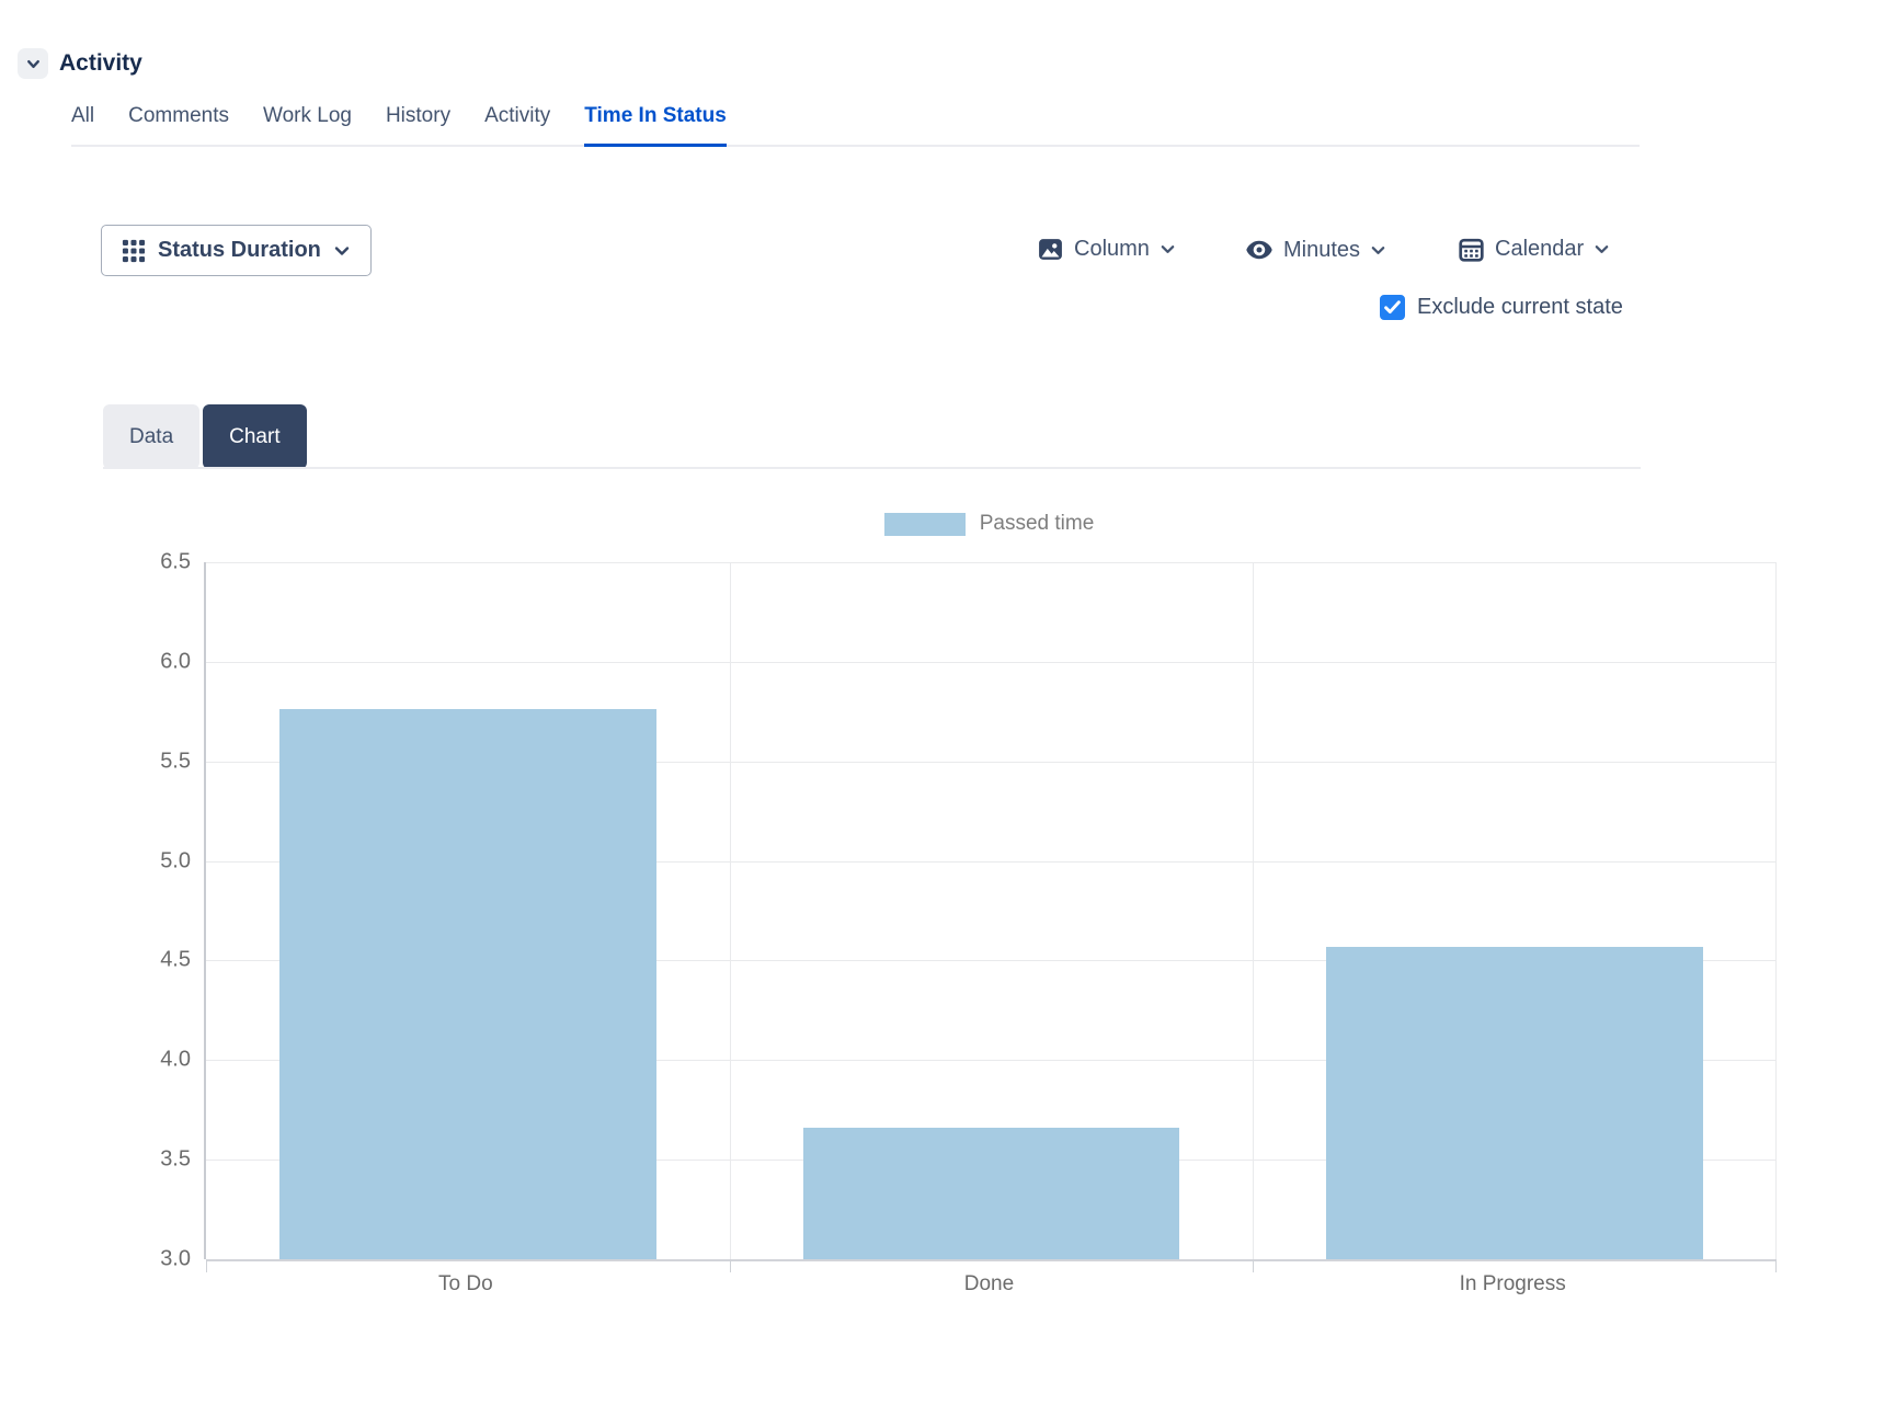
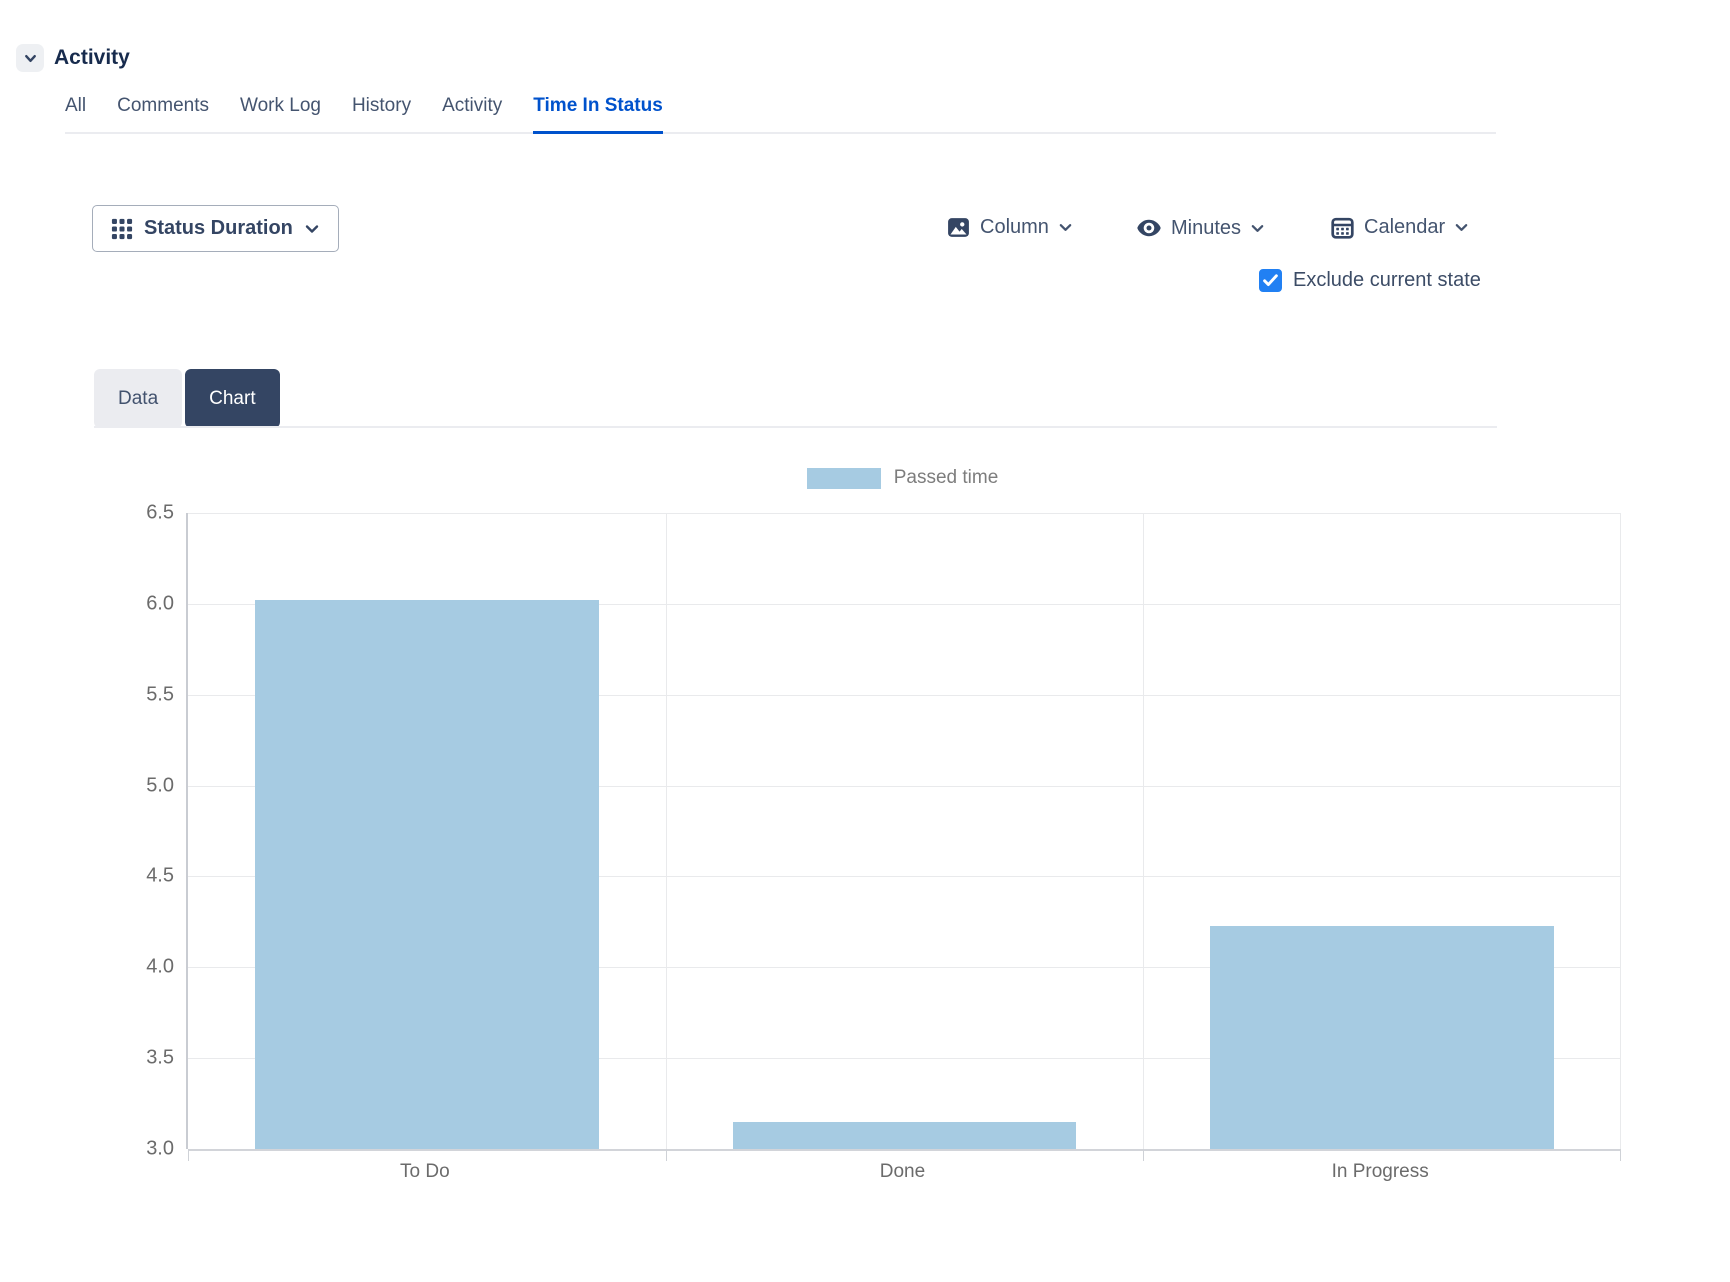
To Do: 5.76 -> 6.02
Done: 3.66 -> 3.15
In Progress: 4.57 -> 4.23
